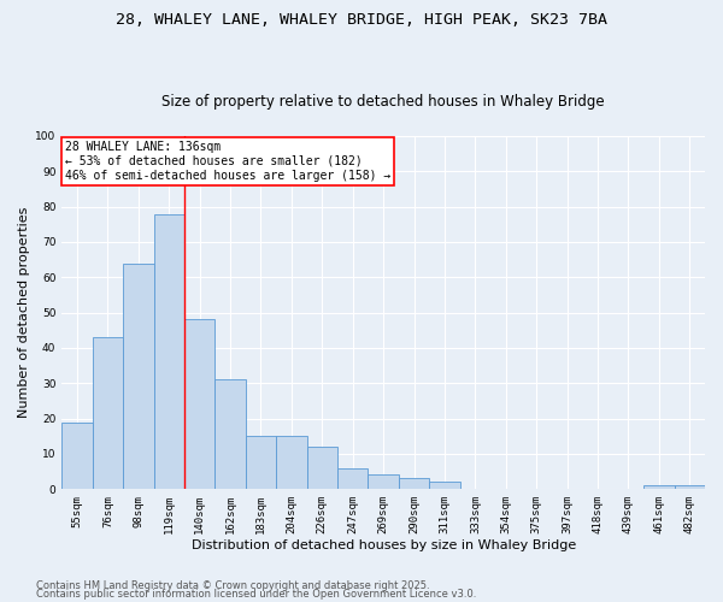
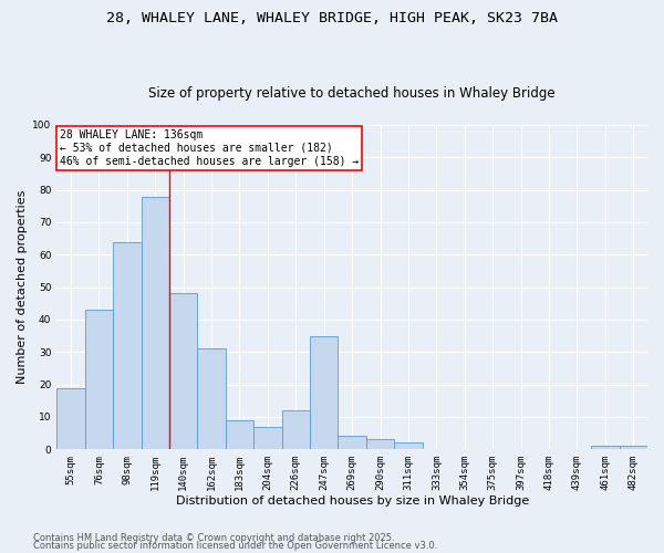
183sqm: 15 -> 9
204sqm: 15 -> 7
247sqm: 6 -> 35
